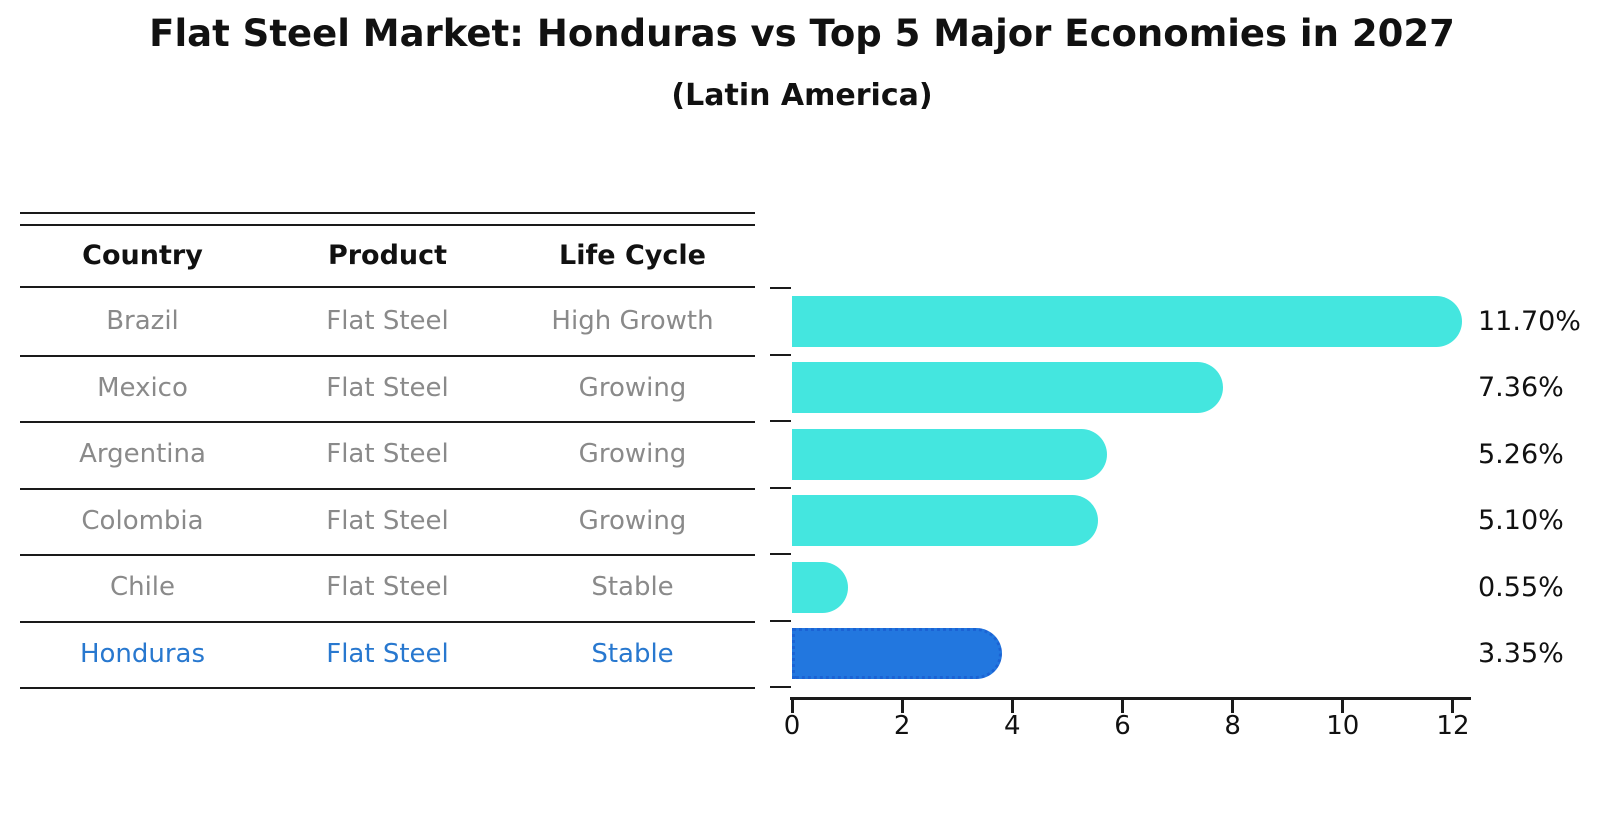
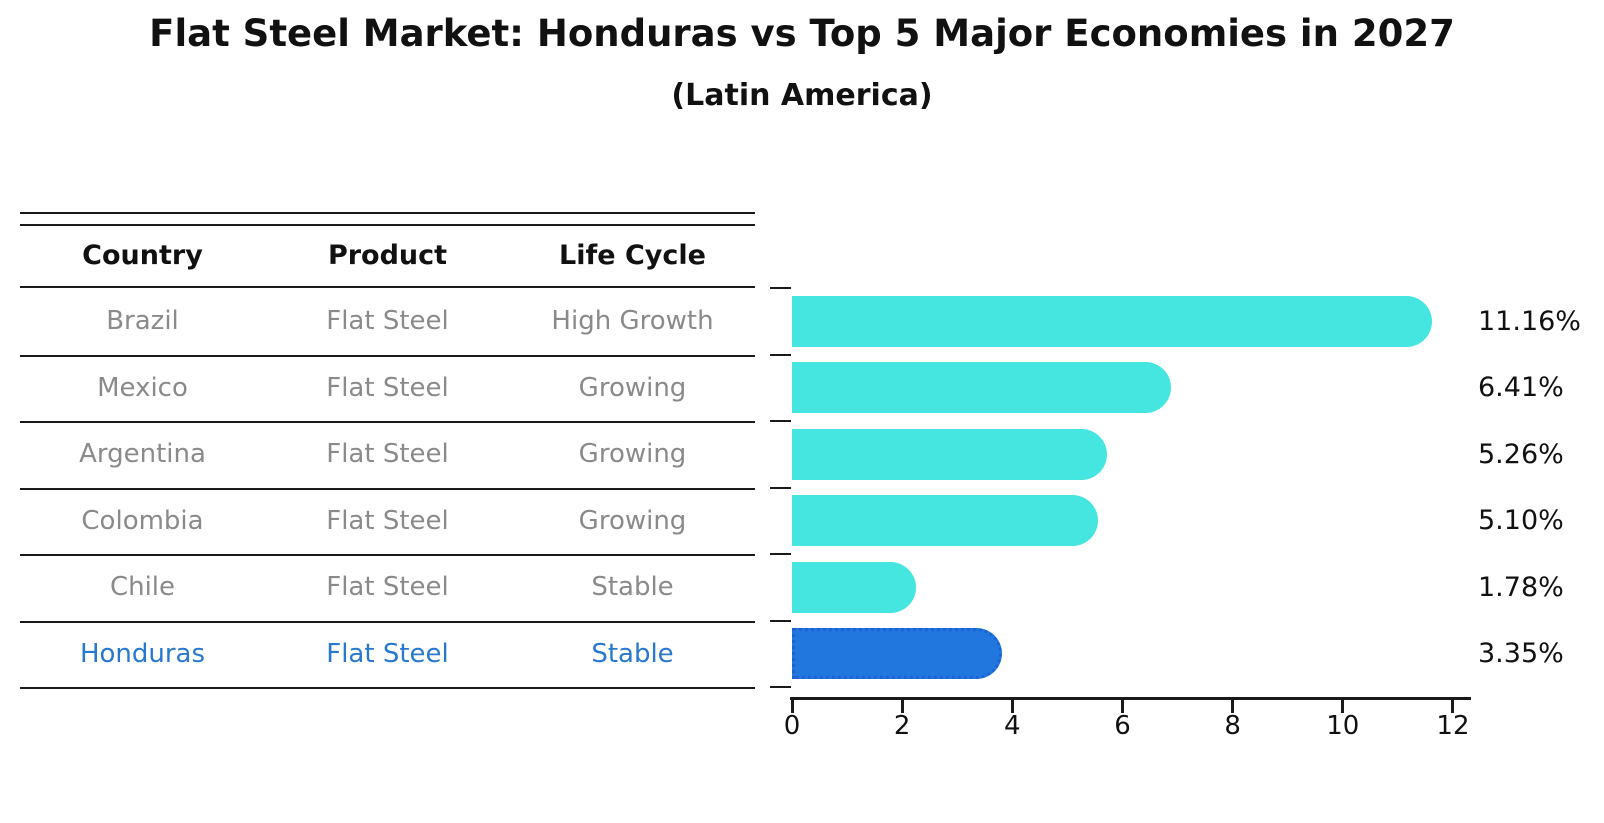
Brazil: 11.70% -> 11.16%
Mexico: 7.36% -> 6.41%
Chile: 0.55% -> 1.78%
